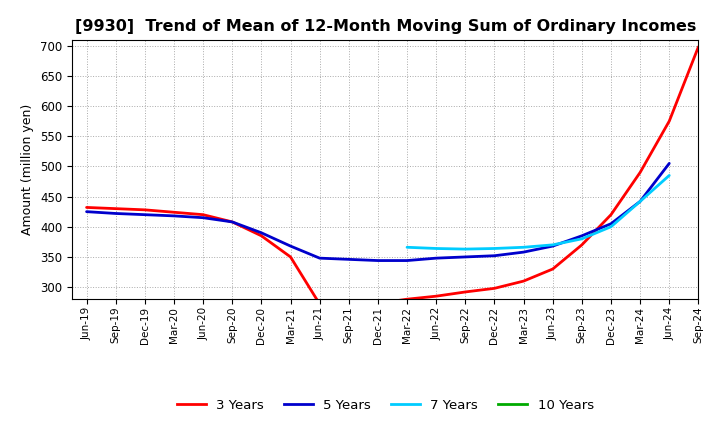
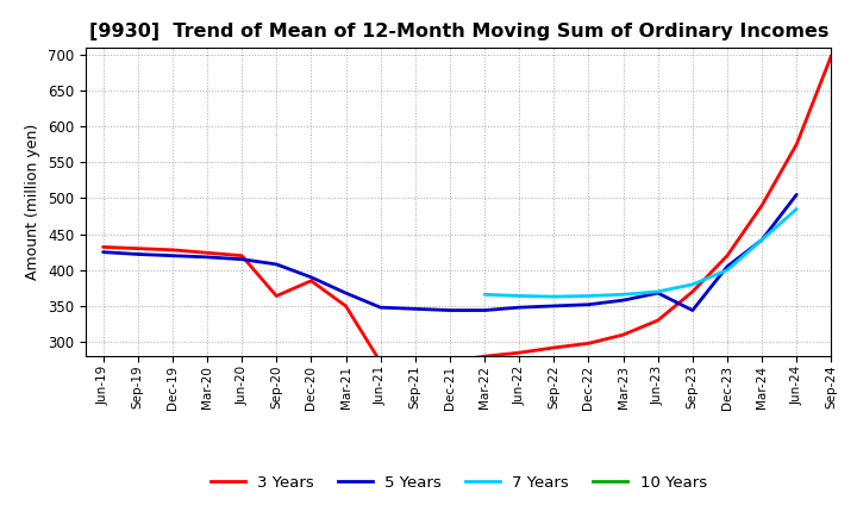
3 Years/Sep-20: 408 -> 364
5 Years/Sep-23: 385 -> 344
